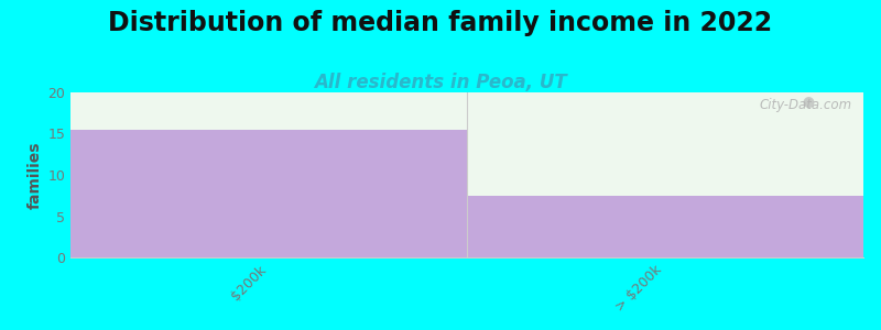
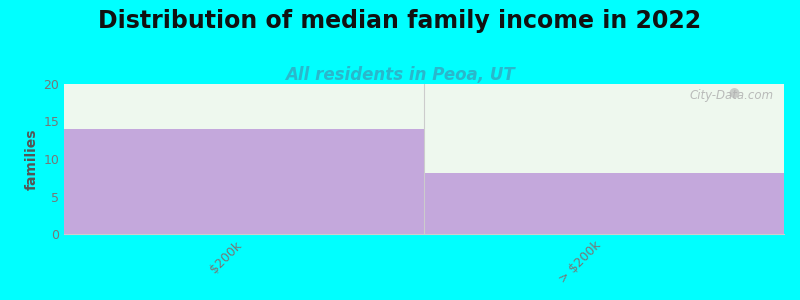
$200k: 15.5 -> 14.0
> $200k: 7.5 -> 8.2
